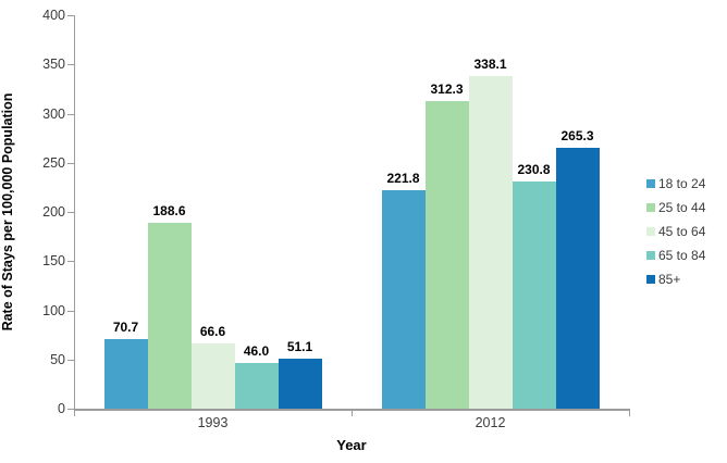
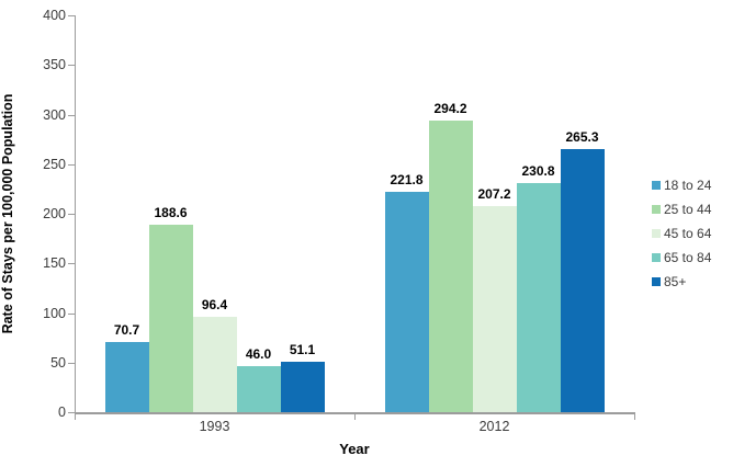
45 to 64/1993: 66.6 -> 96.4
25 to 44/2012: 312.3 -> 294.2
45 to 64/2012: 338.1 -> 207.2
